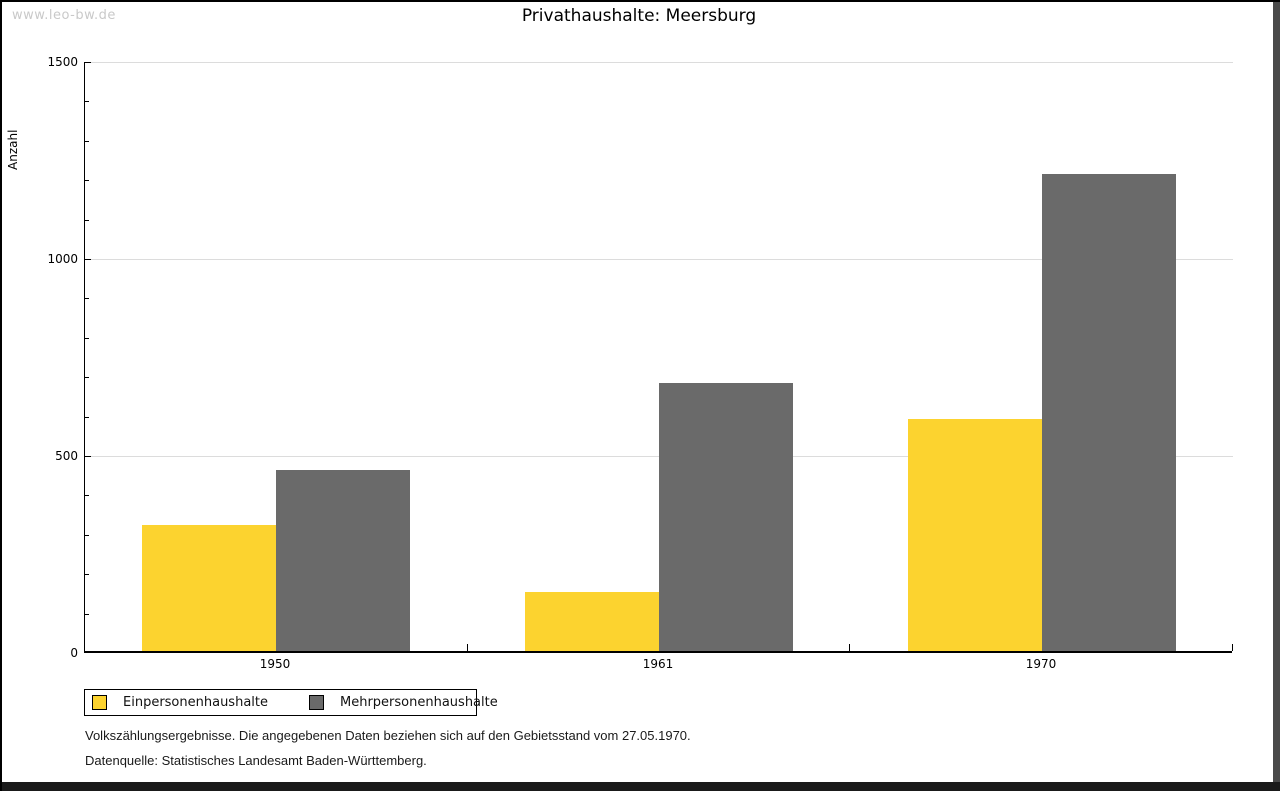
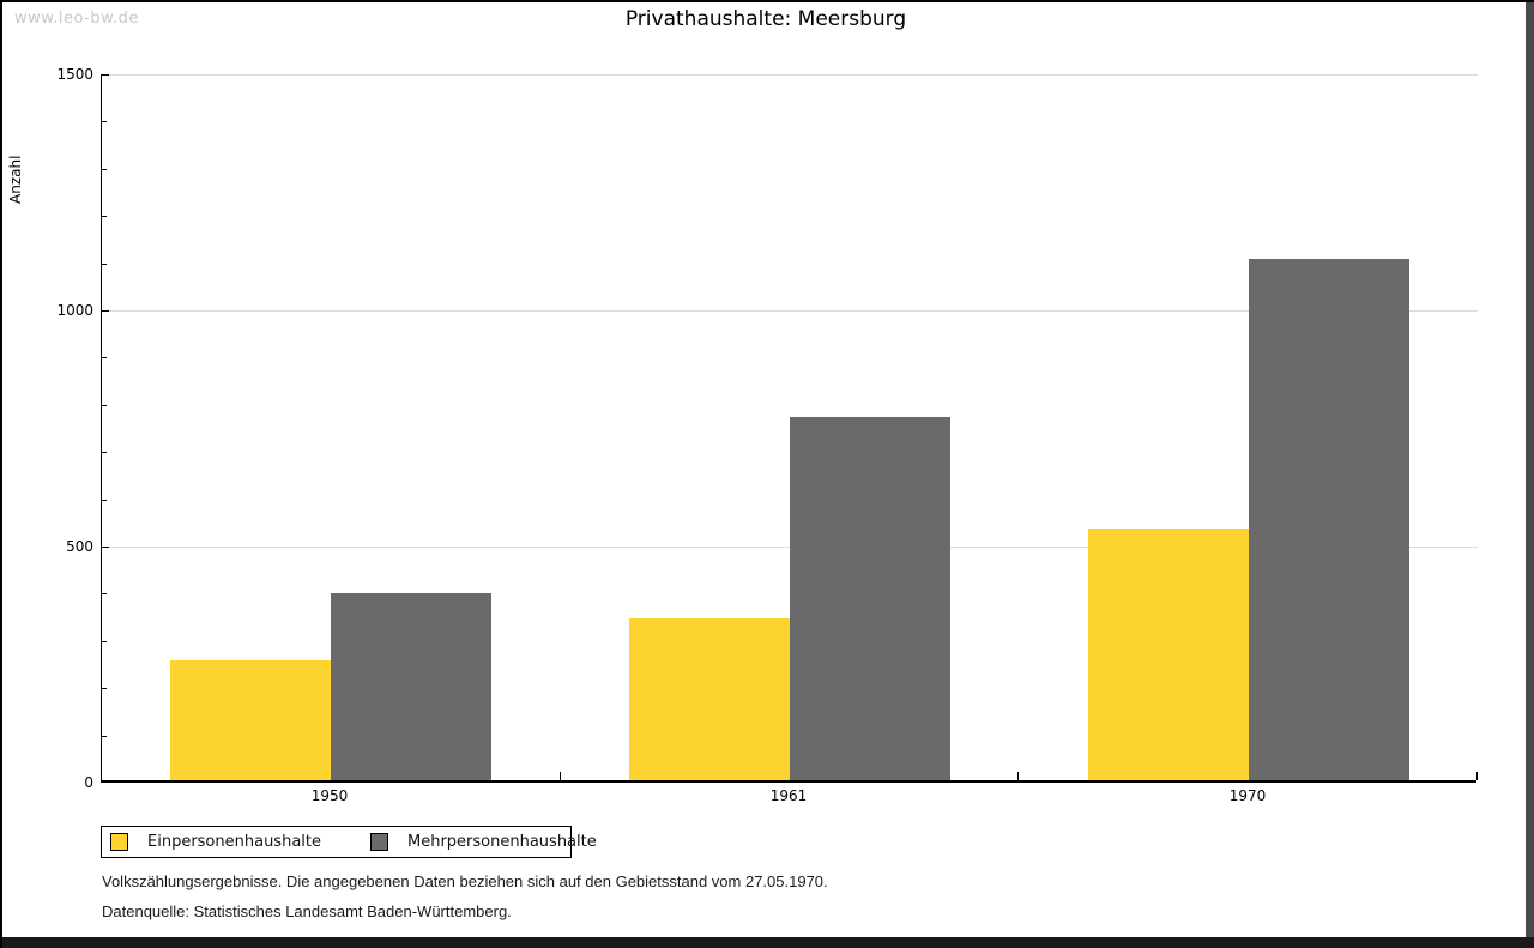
Einpersonenhaushalte/1950: 320 -> 250
Mehrpersonenhaushalte/1950: 460 -> 400
Einpersonenhaushalte/1961: 150 -> 340
Mehrpersonenhaushalte/1961: 680 -> 770
Einpersonenhaushalte/1970: 590 -> 530
Mehrpersonenhaushalte/1970: 1210 -> 1100
